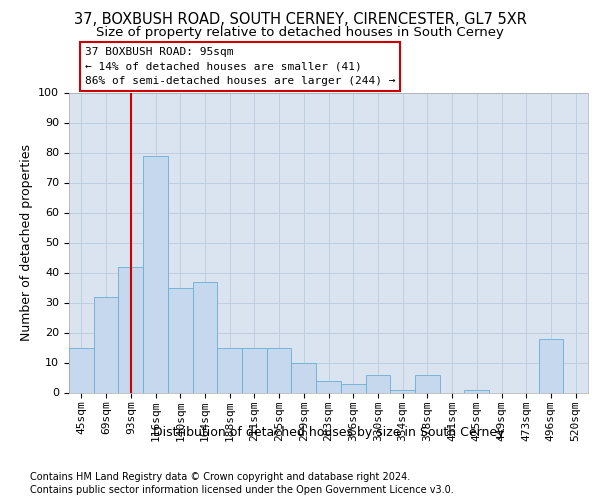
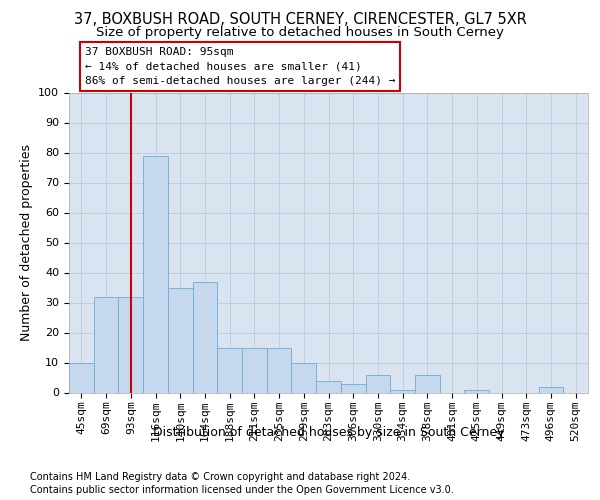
45sqm: 15 -> 10
93sqm: 42 -> 32
496sqm: 18 -> 2
